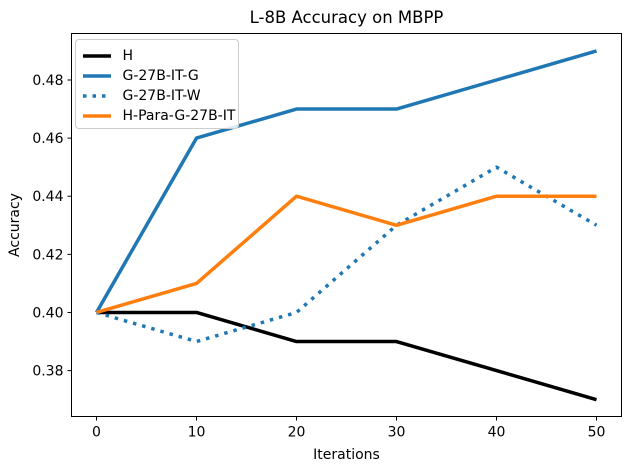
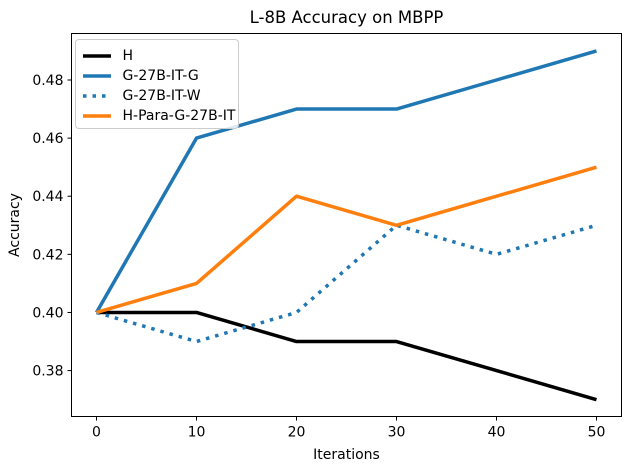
G-27B-IT-W/40: 0.45 -> 0.42
H-Para-G-27B-IT/50: 0.44 -> 0.45
